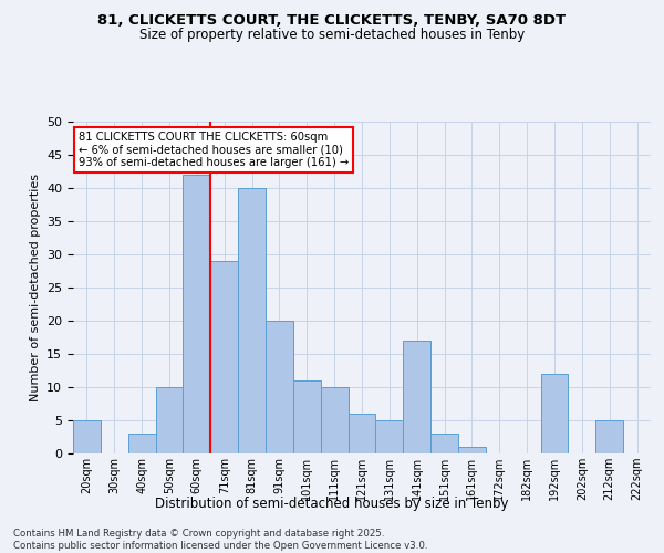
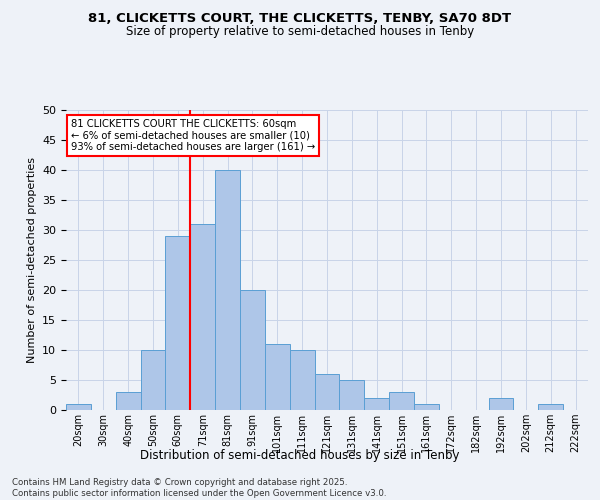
20sqm: 5 -> 1
60sqm: 42 -> 29
71sqm: 29 -> 31
141sqm: 17 -> 2
192sqm: 12 -> 2
212sqm: 5 -> 1
